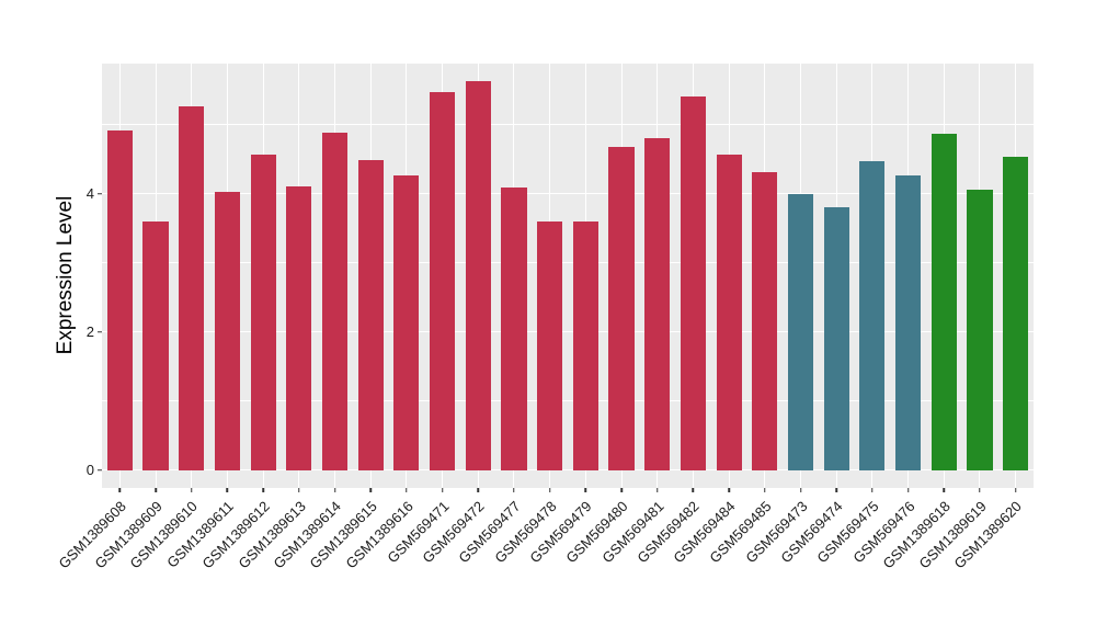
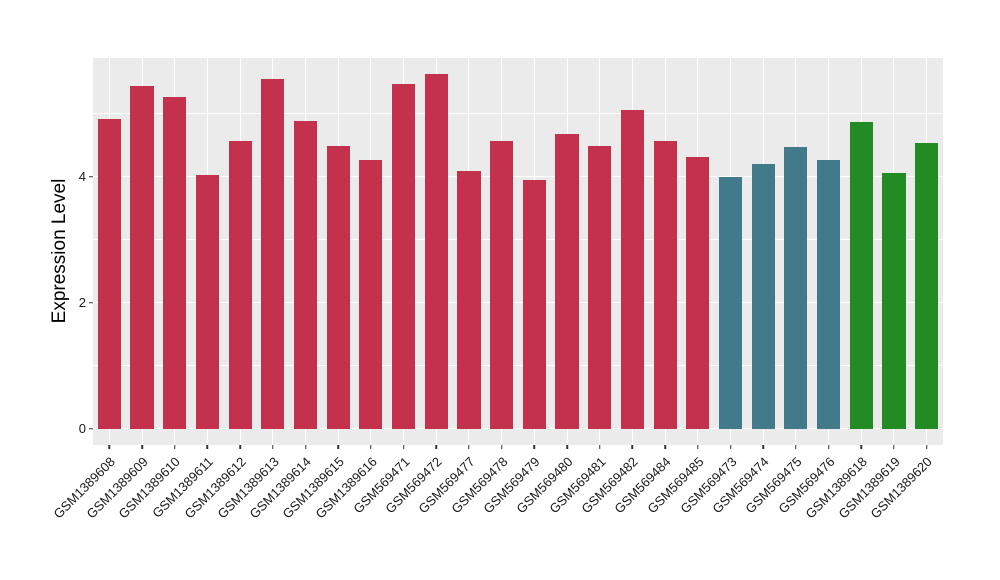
GSM1389609: 3.6 -> 5.4
GSM1389613: 4.1 -> 5.5
GSM569478: 3.6 -> 4.6
GSM569479: 3.6 -> 4.0
GSM569481: 4.8 -> 4.5
GSM569482: 5.4 -> 5.0
GSM569474: 3.8 -> 4.2
